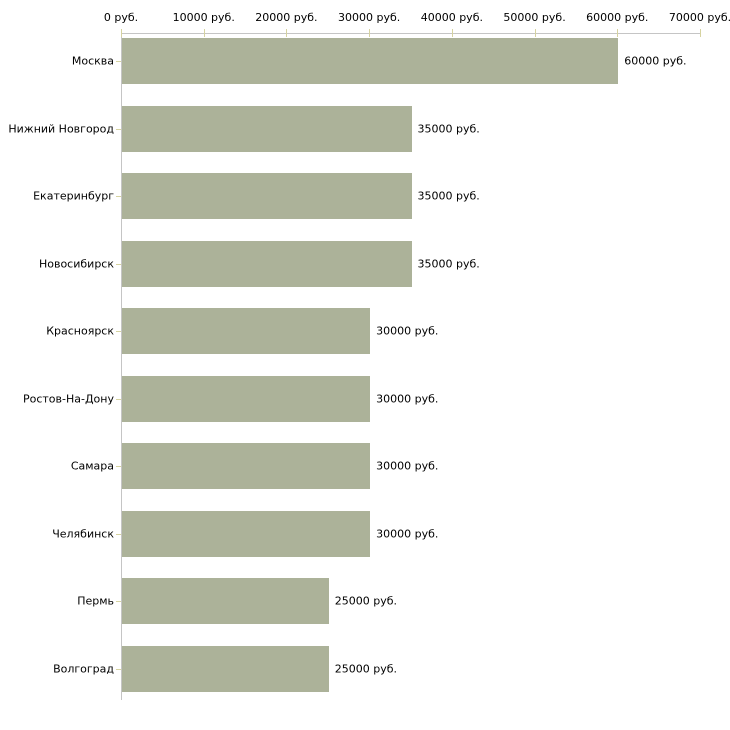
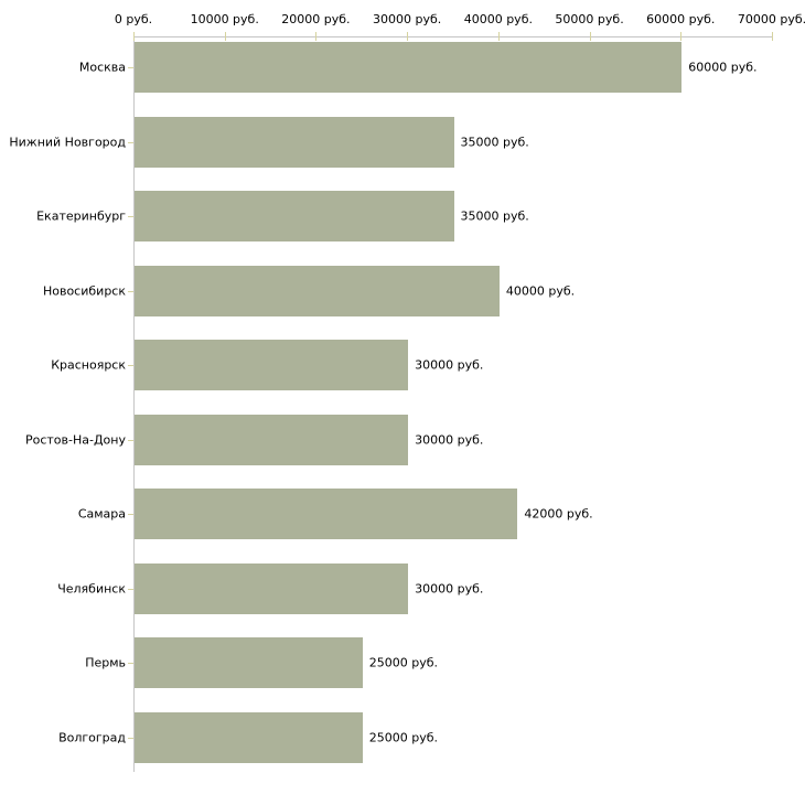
Новосибирск: 35000 -> 40000
Самара: 30000 -> 42000
